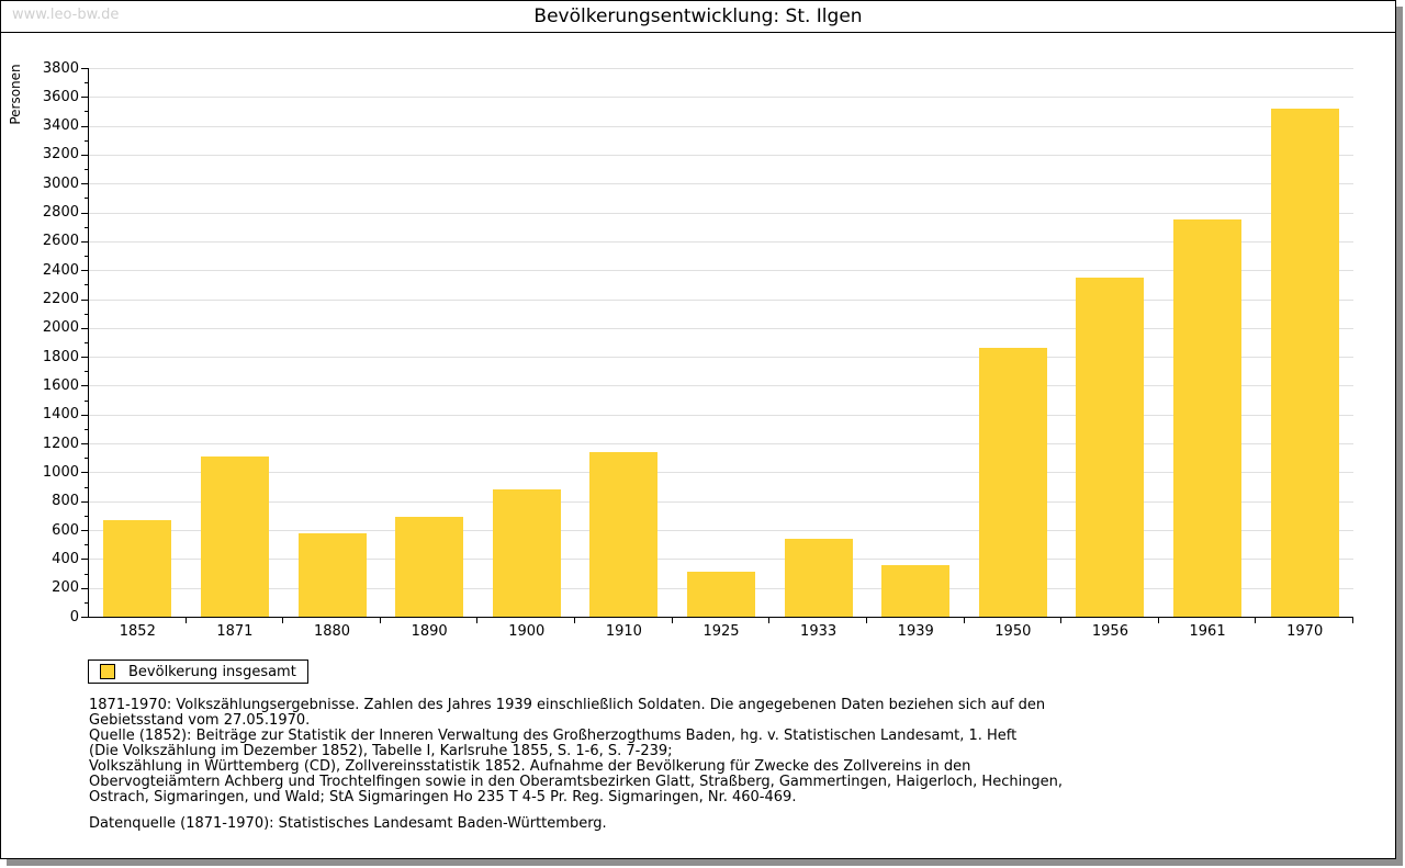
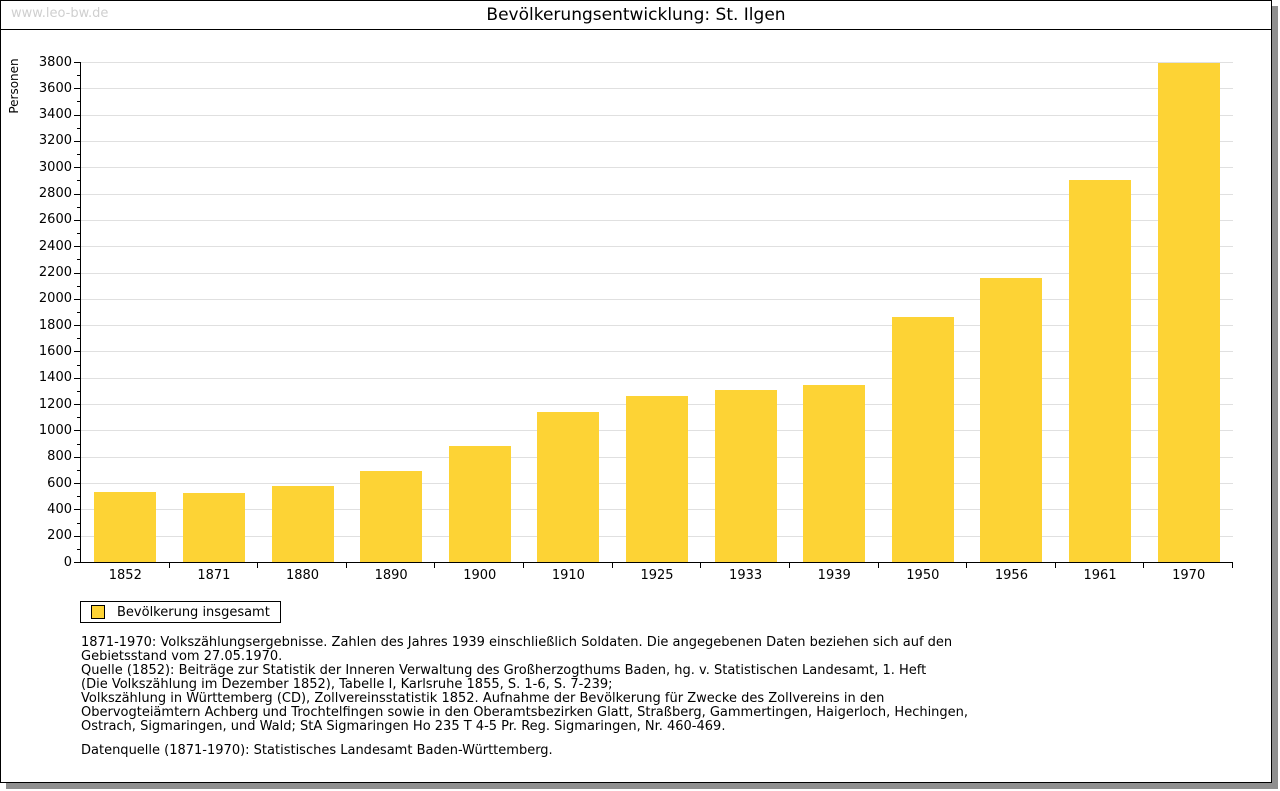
1852: 670 -> 530
1871: 1110 -> 520
1925: 310 -> 1260
1933: 540 -> 1300
1939: 360 -> 1340
1956: 2350 -> 2160
1961: 2750 -> 2900
1970: 3520 -> 3800
